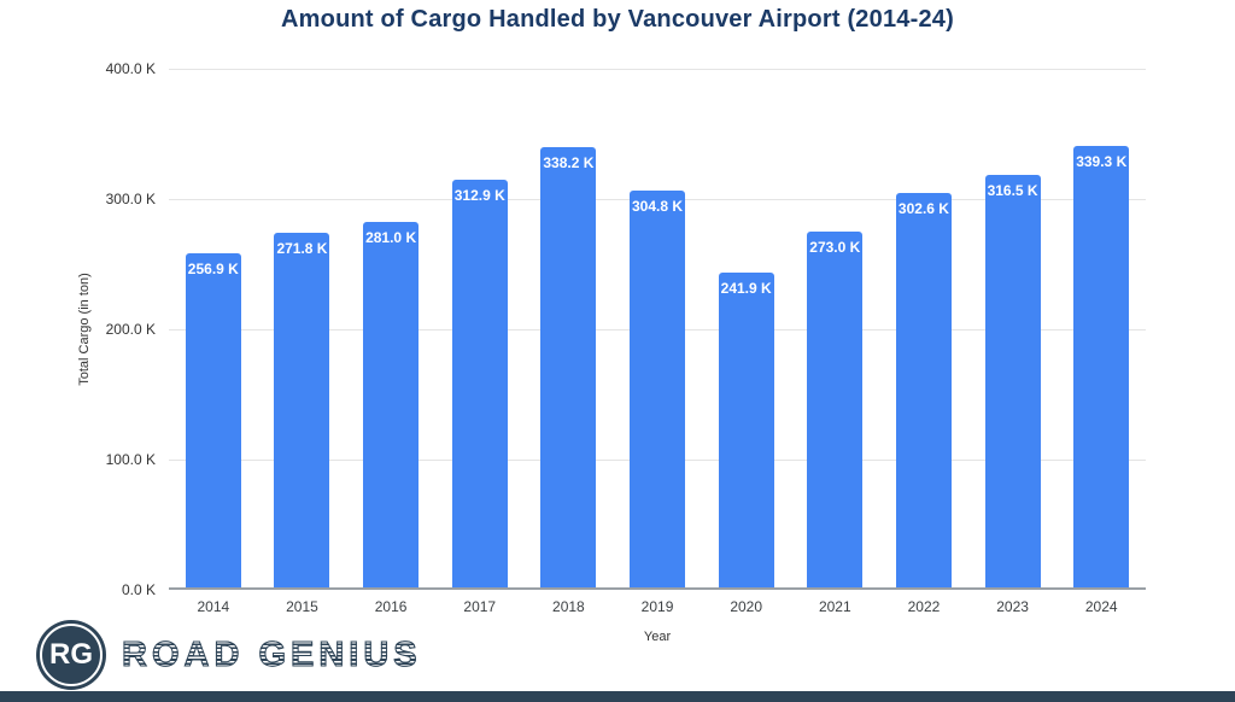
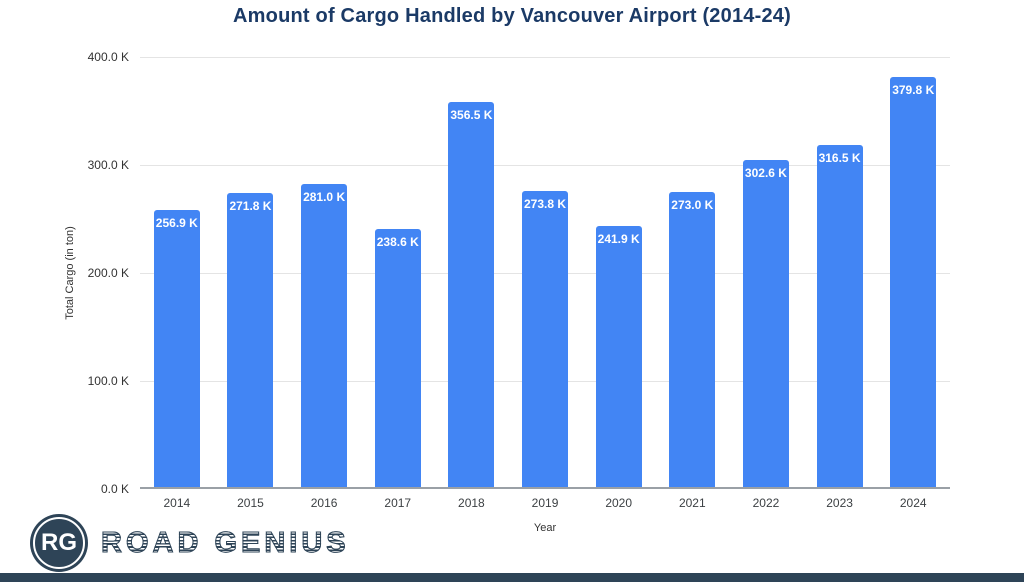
2017: 312.9 -> 238.6
2018: 338.2 -> 356.5
2019: 304.8 -> 273.8
2024: 339.3 -> 379.8
